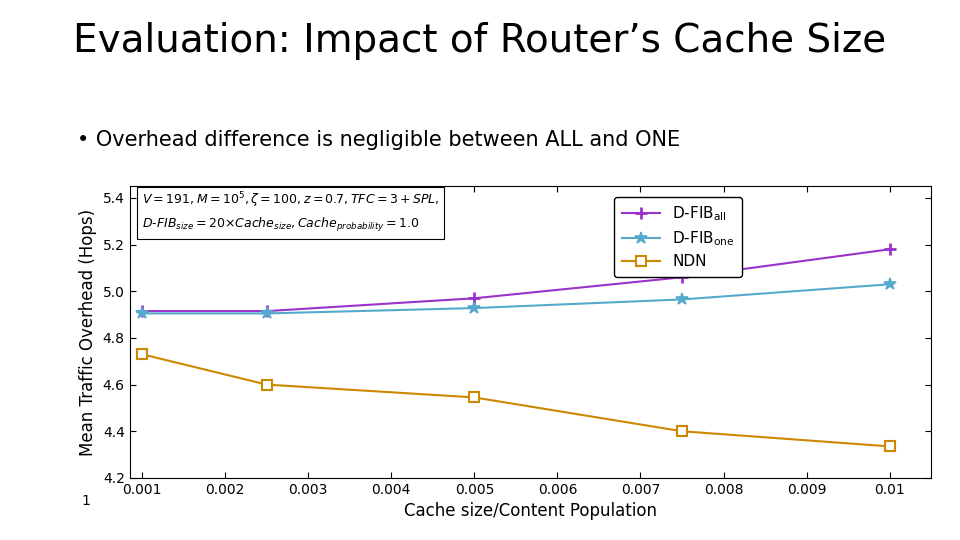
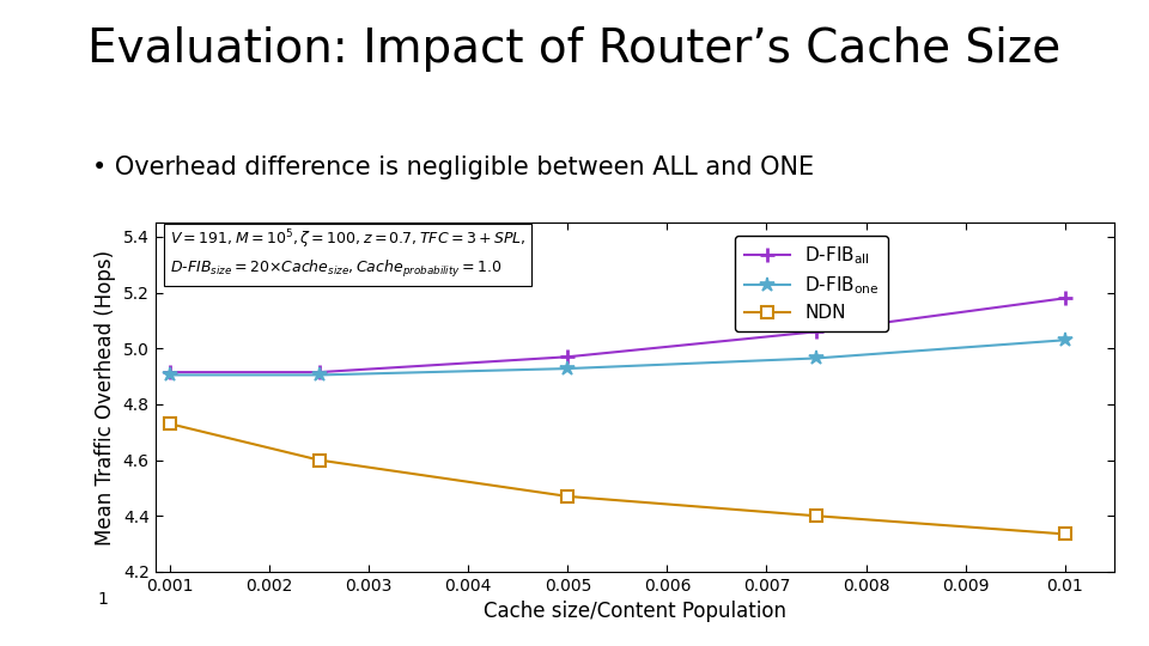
NDN/0.005: 4.545 -> 4.470
